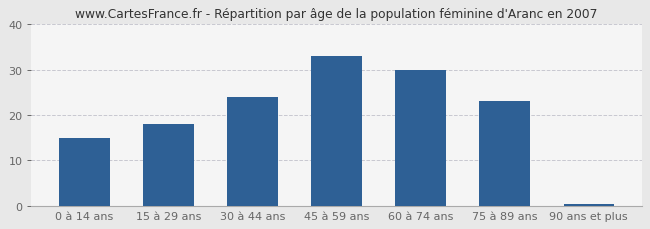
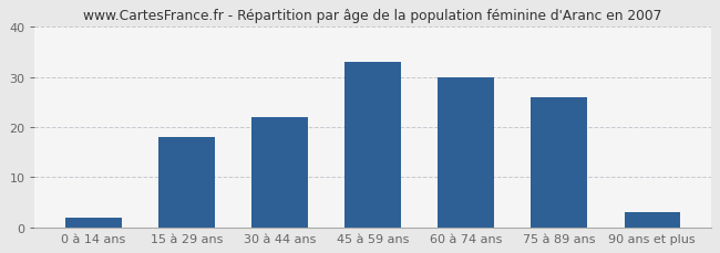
0 à 14 ans: 15.0 -> 2.0
30 à 44 ans: 24.0 -> 22.0
75 à 89 ans: 23.0 -> 26.0
90 ans et plus: 0.5 -> 3.0
